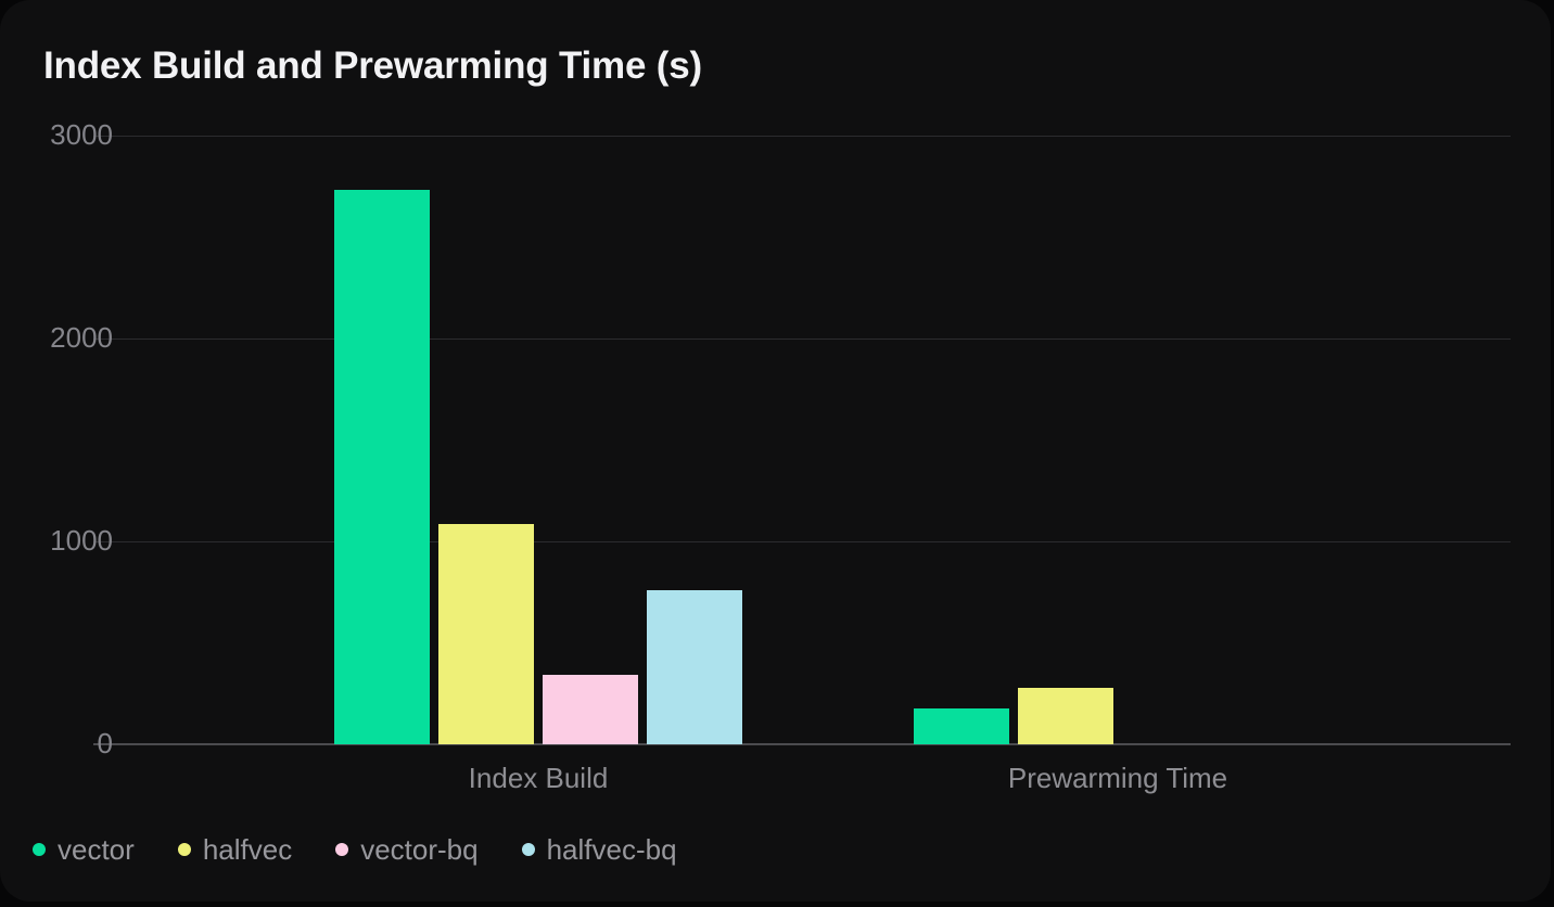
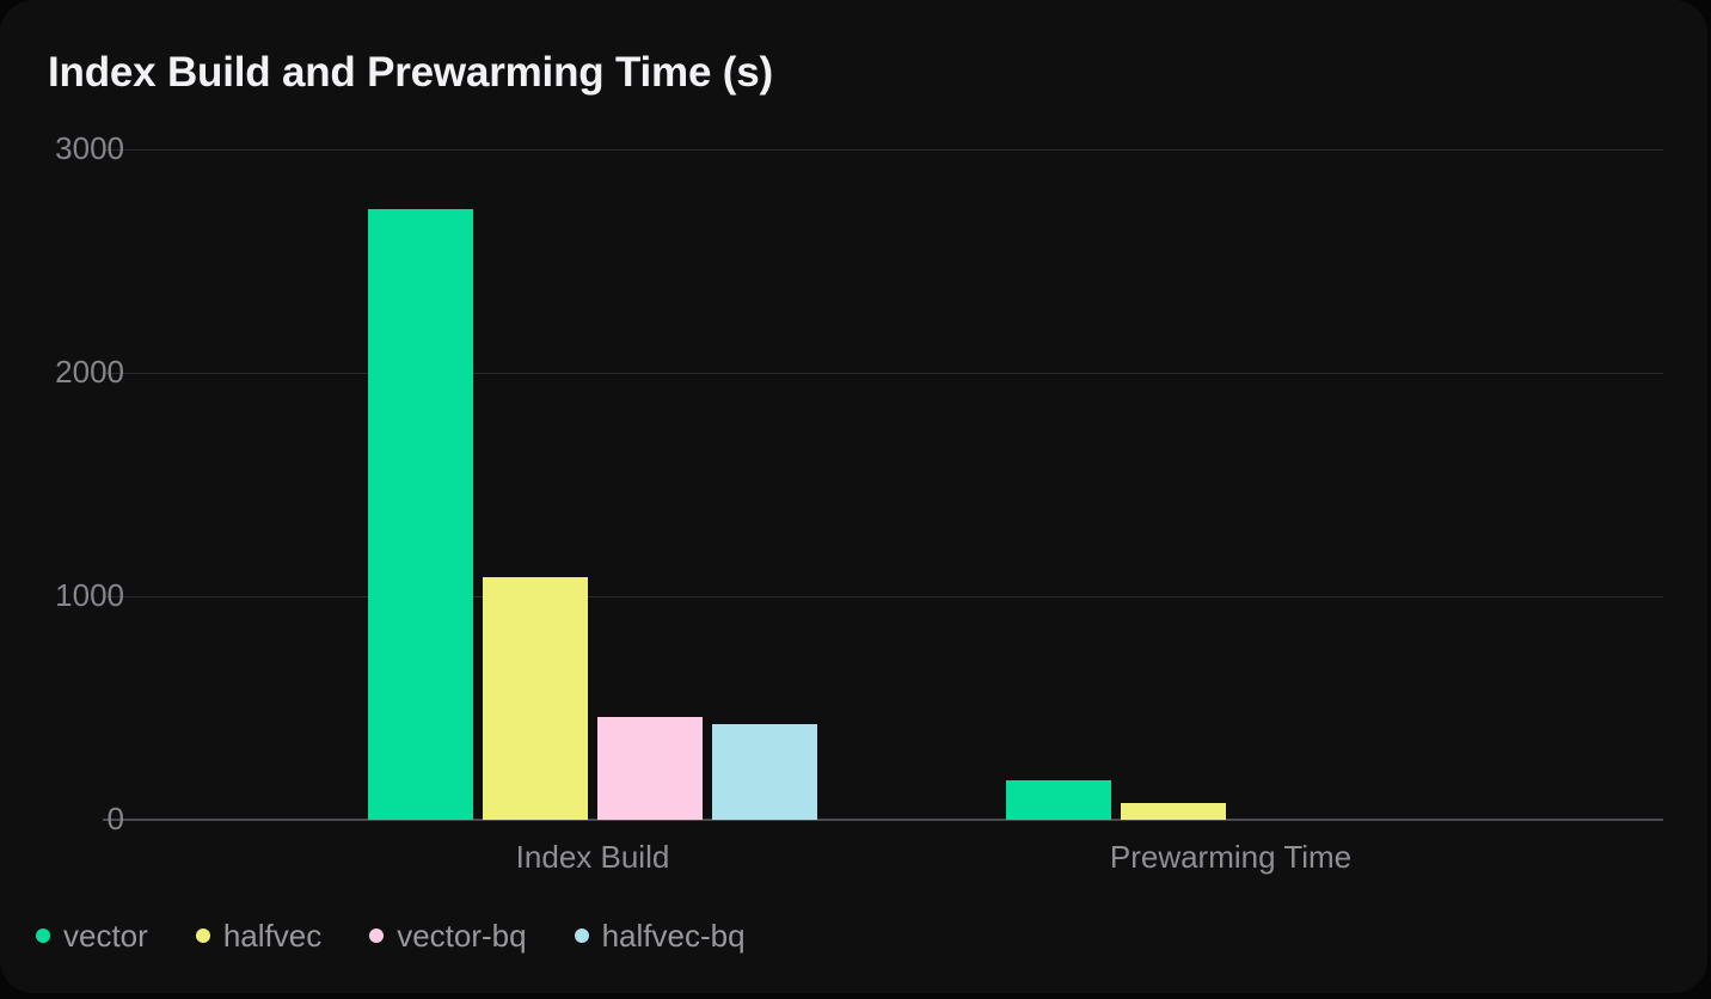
vector-bq/Index Build: 340 -> 460
halfvec-bq/Index Build: 760 -> 430
halfvec/Prewarming Time: 280 -> 80
